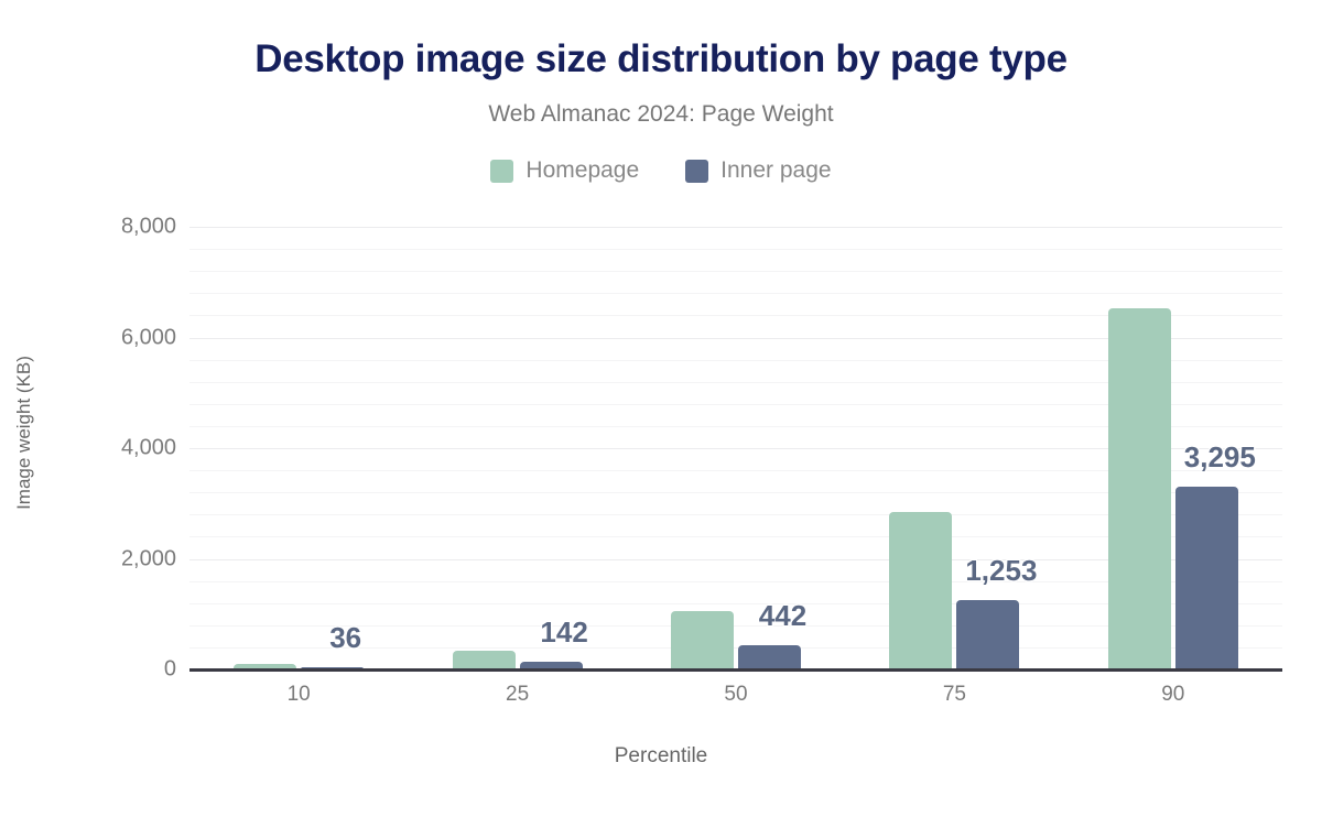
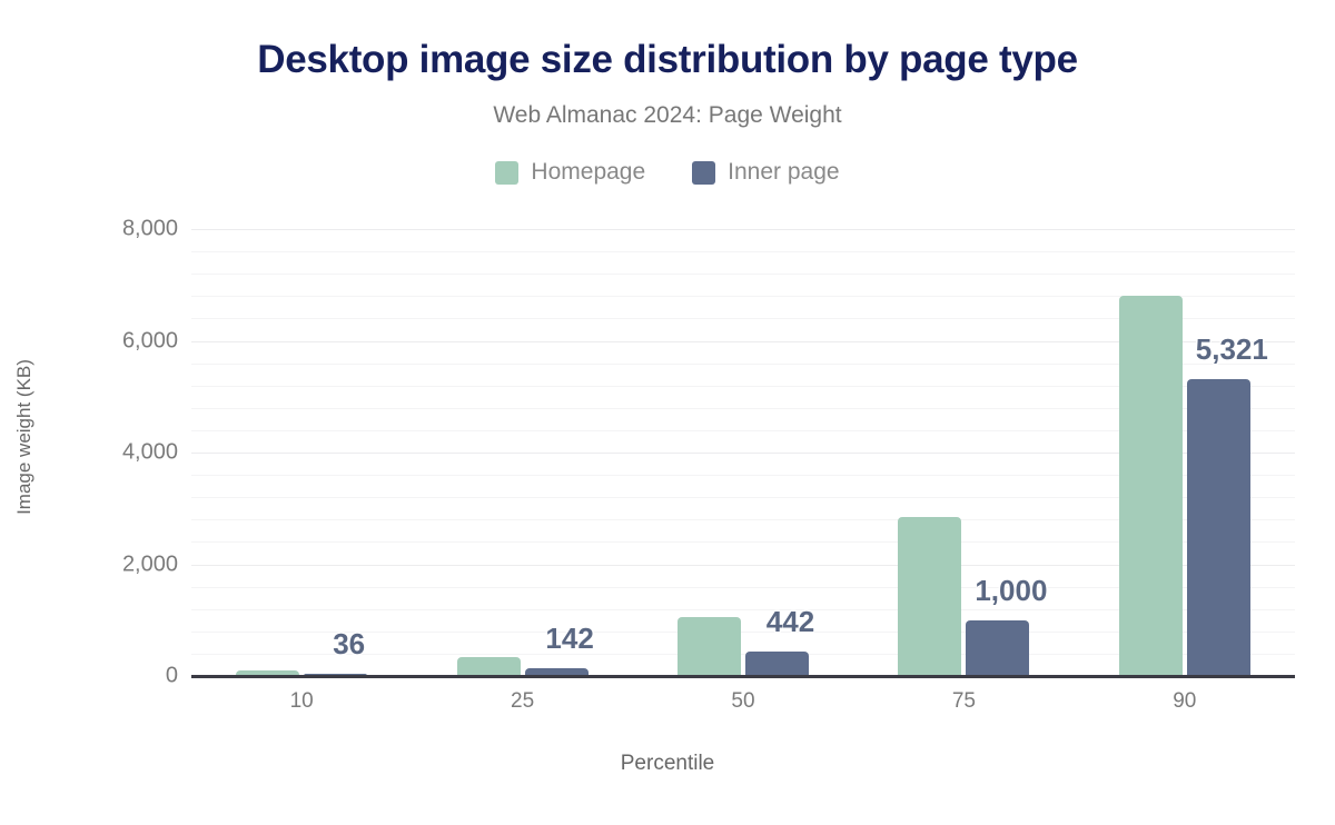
Inner page/75: 1,253 -> 1,000
Homepage/90: 6500 -> 6800
Inner page/90: 3,295 -> 5,321
